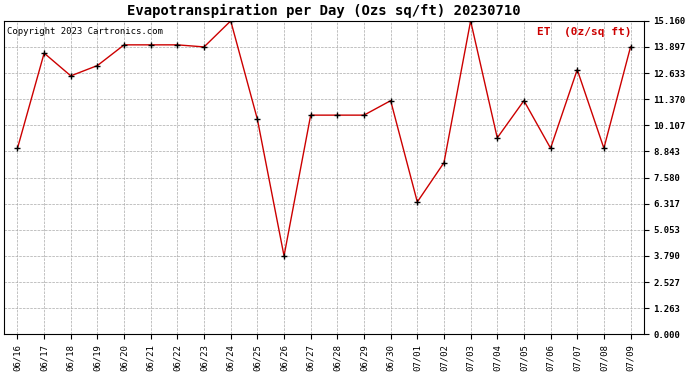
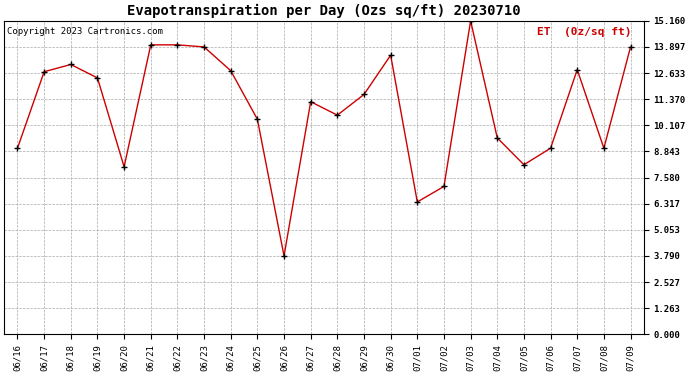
06/17: 13.60 -> 12.70
06/18: 12.50 -> 13.05
06/19: 13.00 -> 12.40
06/20: 14.00 -> 8.10
06/24: 15.16 -> 12.75
06/27: 10.60 -> 11.25
06/29: 10.60 -> 11.60
06/30: 11.30 -> 13.50
07/02: 8.30 -> 7.15
07/05: 11.30 -> 8.20
